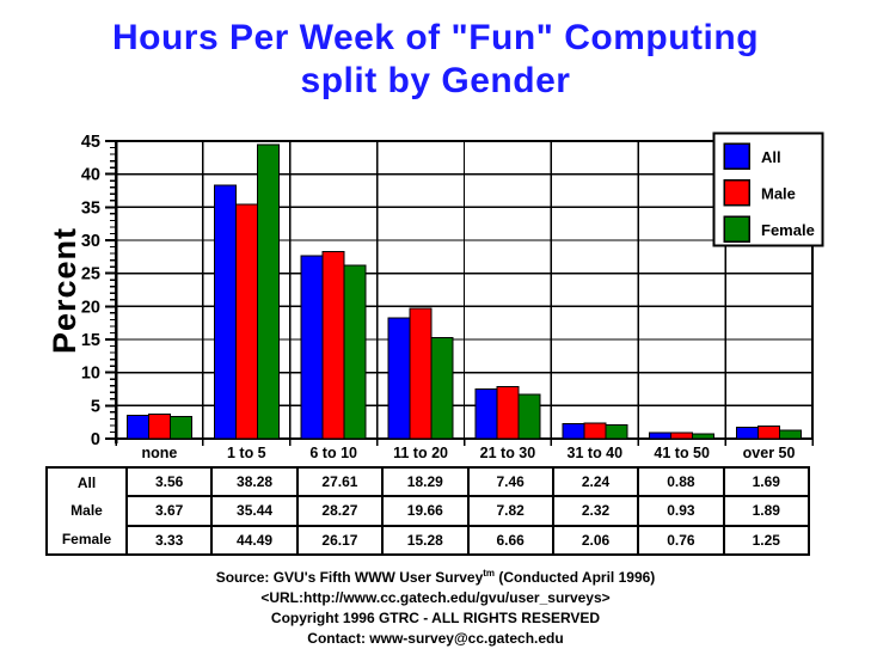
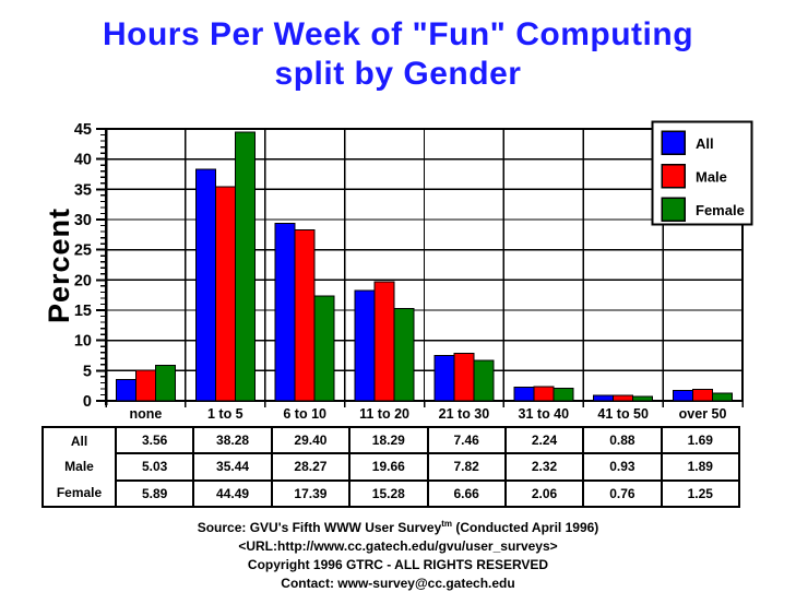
Male/none: 3.67 -> 5.03
Female/none: 3.33 -> 5.89
All/6 to 10: 27.61 -> 29.40
Female/6 to 10: 26.17 -> 17.39
